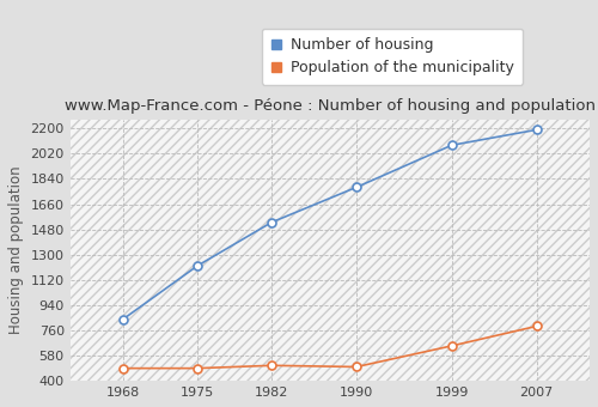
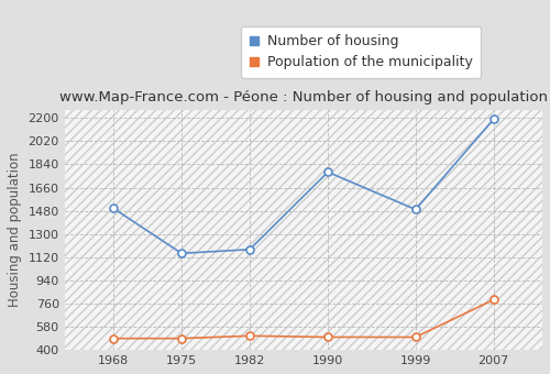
Number of housing/1968: 840 -> 1500
Number of housing/1975: 1220 -> 1150
Number of housing/1982: 1530 -> 1180
Number of housing/1999: 2080 -> 1490
Population of the municipality/1999: 650 -> 500
